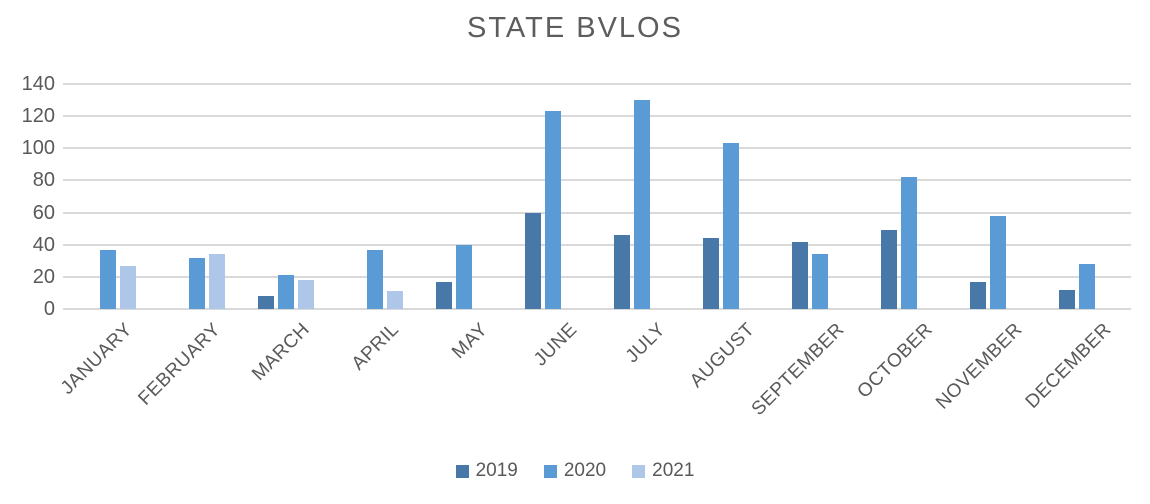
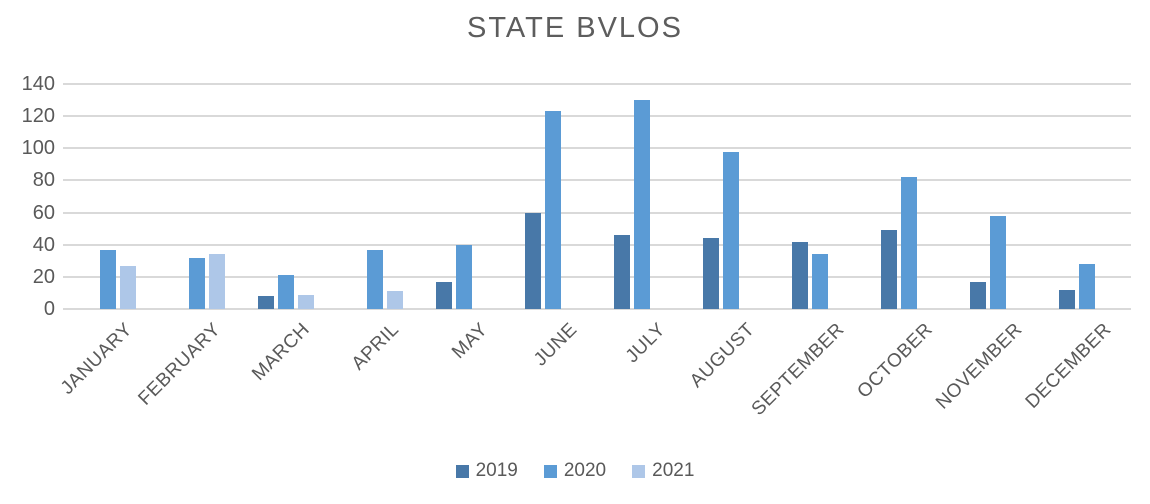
2021/MARCH: 18 -> 9
2020/AUGUST: 103 -> 98
